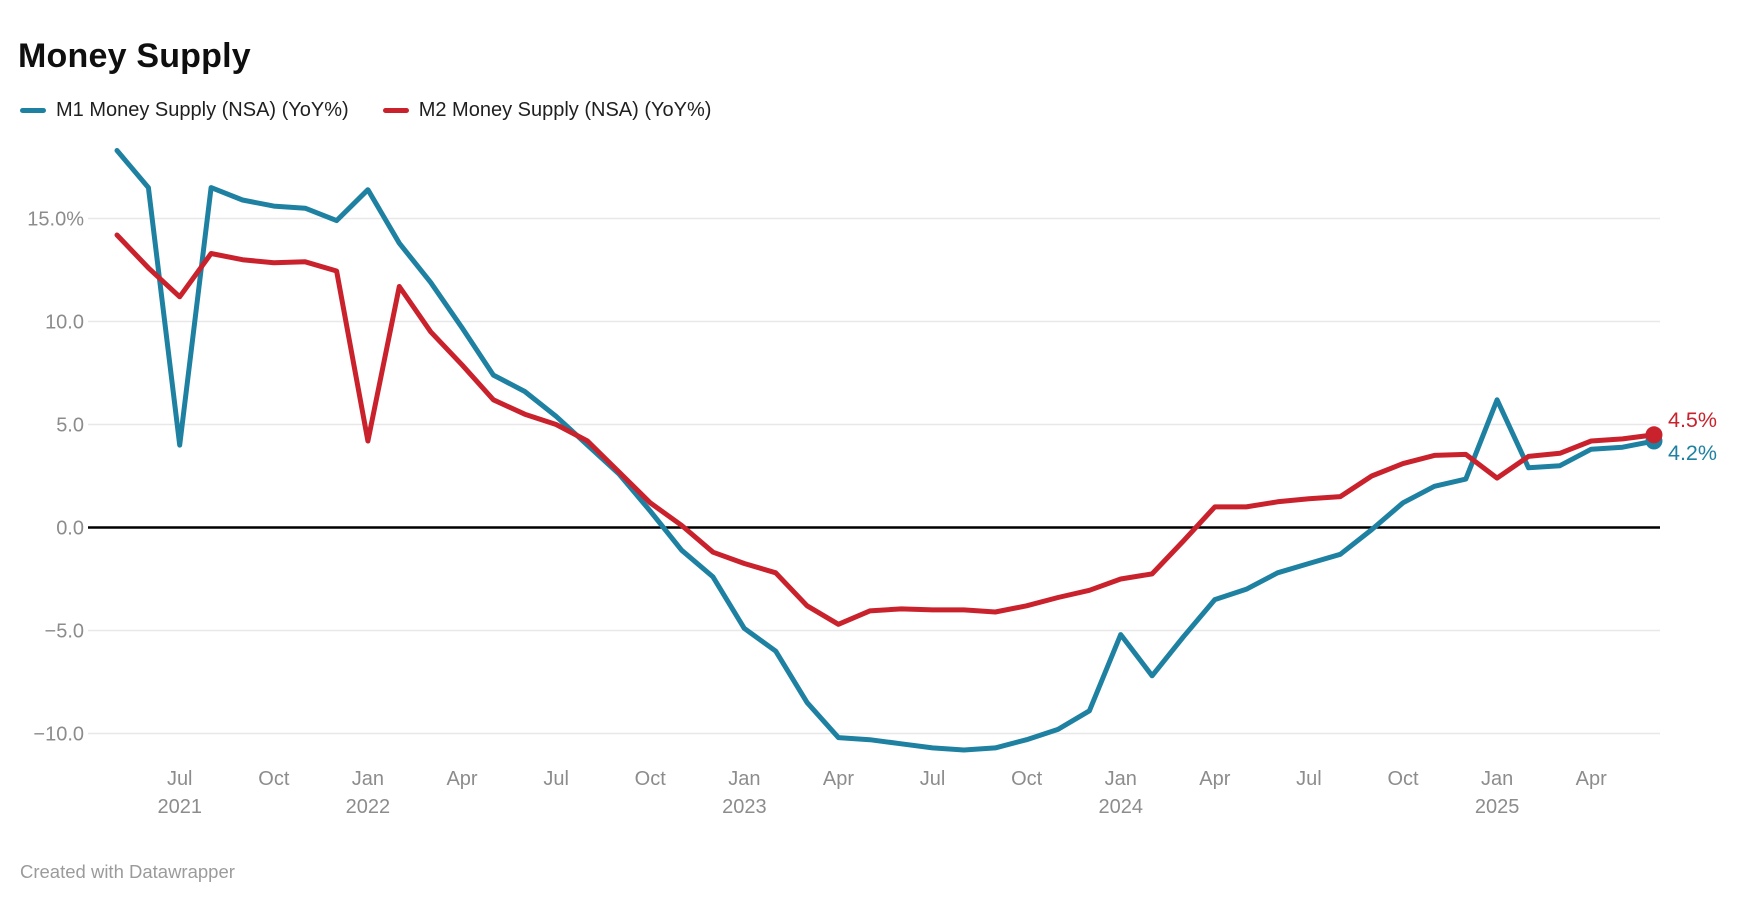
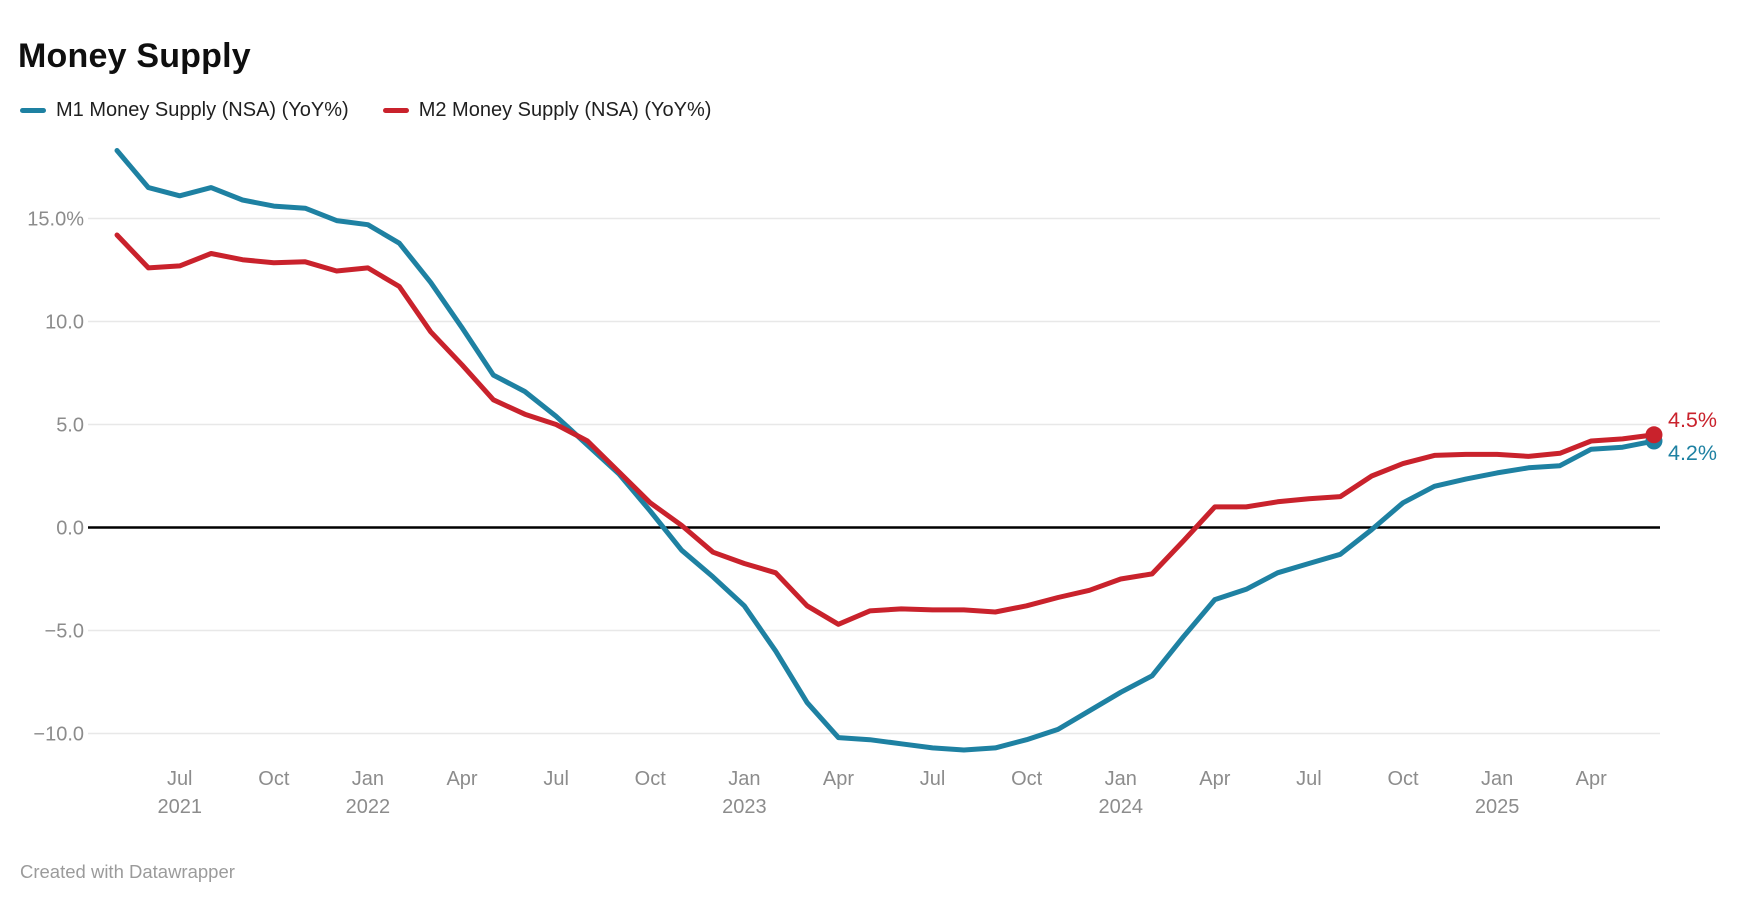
M1 Money Supply (NSA) (YoY%)/Jul 2021: 4.0% -> 16.1%
M2 Money Supply (NSA) (YoY%)/Jul 2021: 11.2% -> 12.7%
M1 Money Supply (NSA) (YoY%)/Jan 2022: 16.4% -> 14.7%
M2 Money Supply (NSA) (YoY%)/Jan 2022: 4.2% -> 12.6%
M1 Money Supply (NSA) (YoY%)/Jan 2023: -4.9% -> -3.8%
M1 Money Supply (NSA) (YoY%)/Jan 2024: -5.2% -> -8.0%
M1 Money Supply (NSA) (YoY%)/Jan 2025: 6.2% -> 2.6%
M2 Money Supply (NSA) (YoY%)/Jan 2025: 2.4% -> 3.5%
